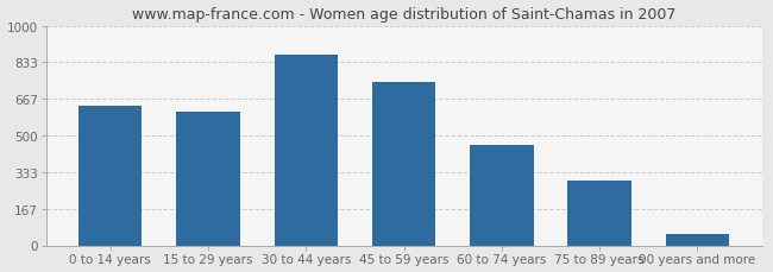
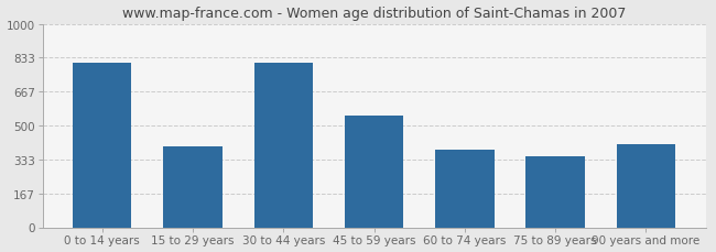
0 to 14 years: 640 -> 810
15 to 29 years: 610 -> 400
30 to 44 years: 870 -> 810
45 to 59 years: 740 -> 550
60 to 74 years: 460 -> 380
75 to 89 years: 300 -> 350
90 years and more: 50 -> 410
